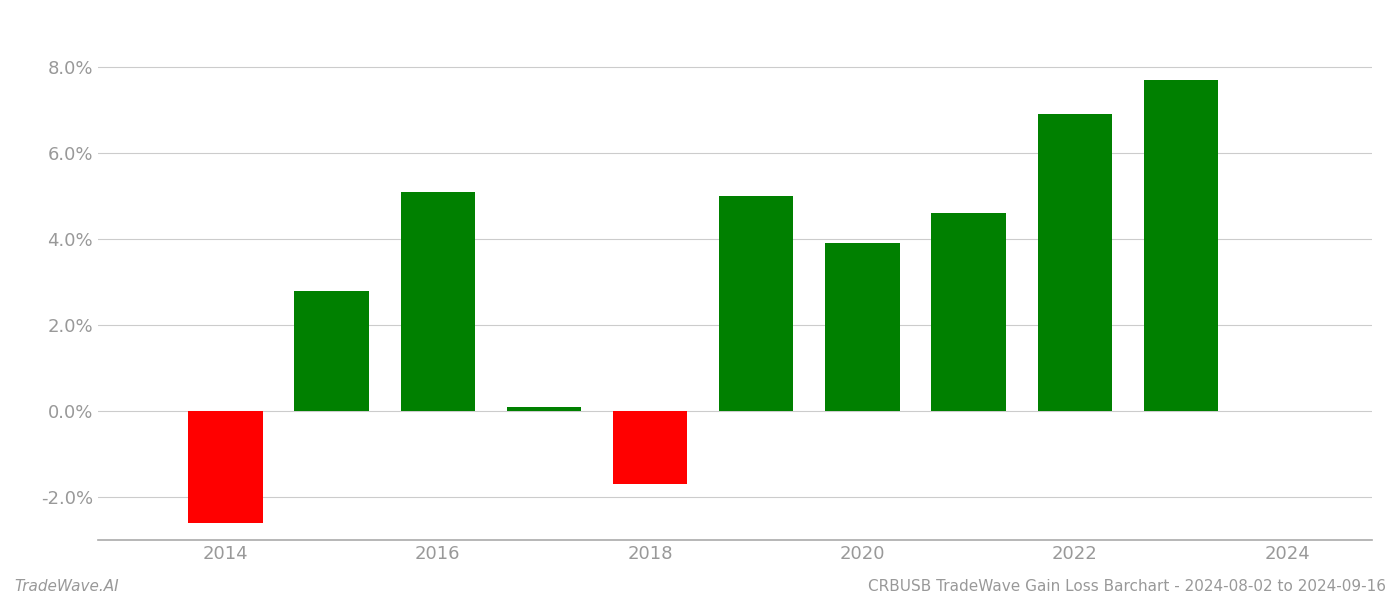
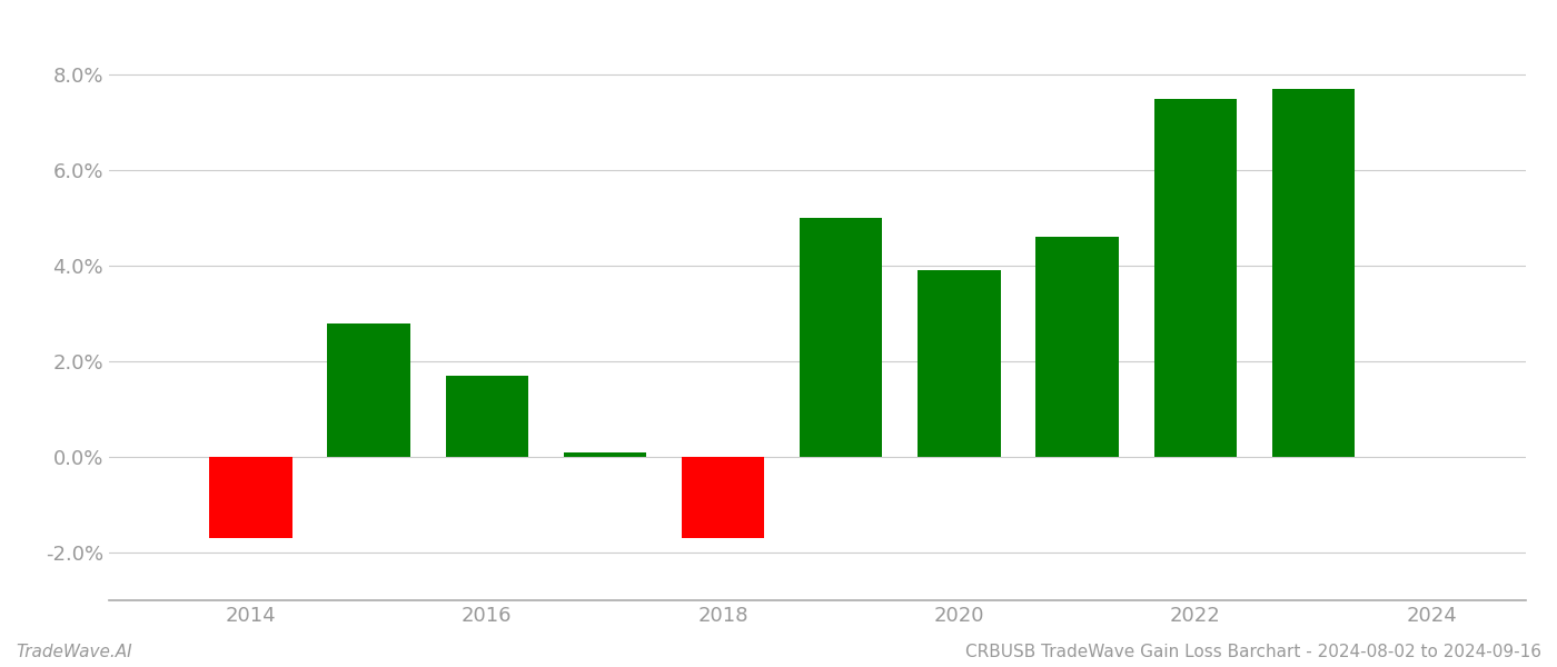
2014: -2.6% -> -1.7%
2016: 5.1% -> 1.7%
2022: 6.9% -> 7.5%
